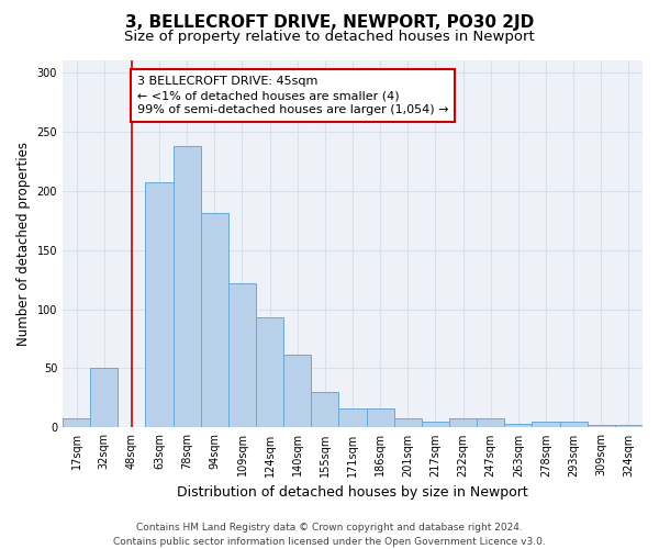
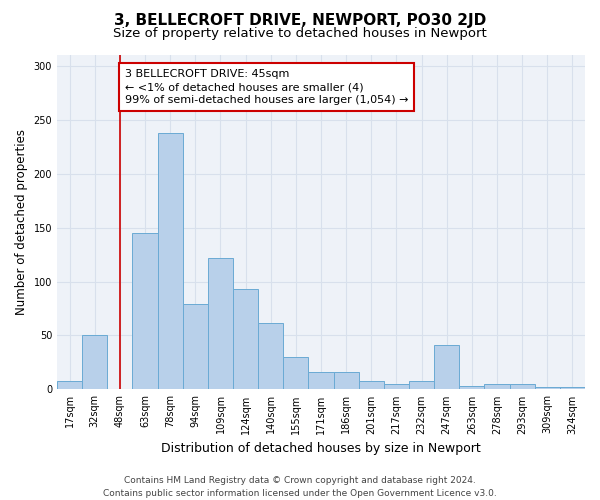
63sqm: 207 -> 145
94sqm: 181 -> 79
247sqm: 8 -> 41
